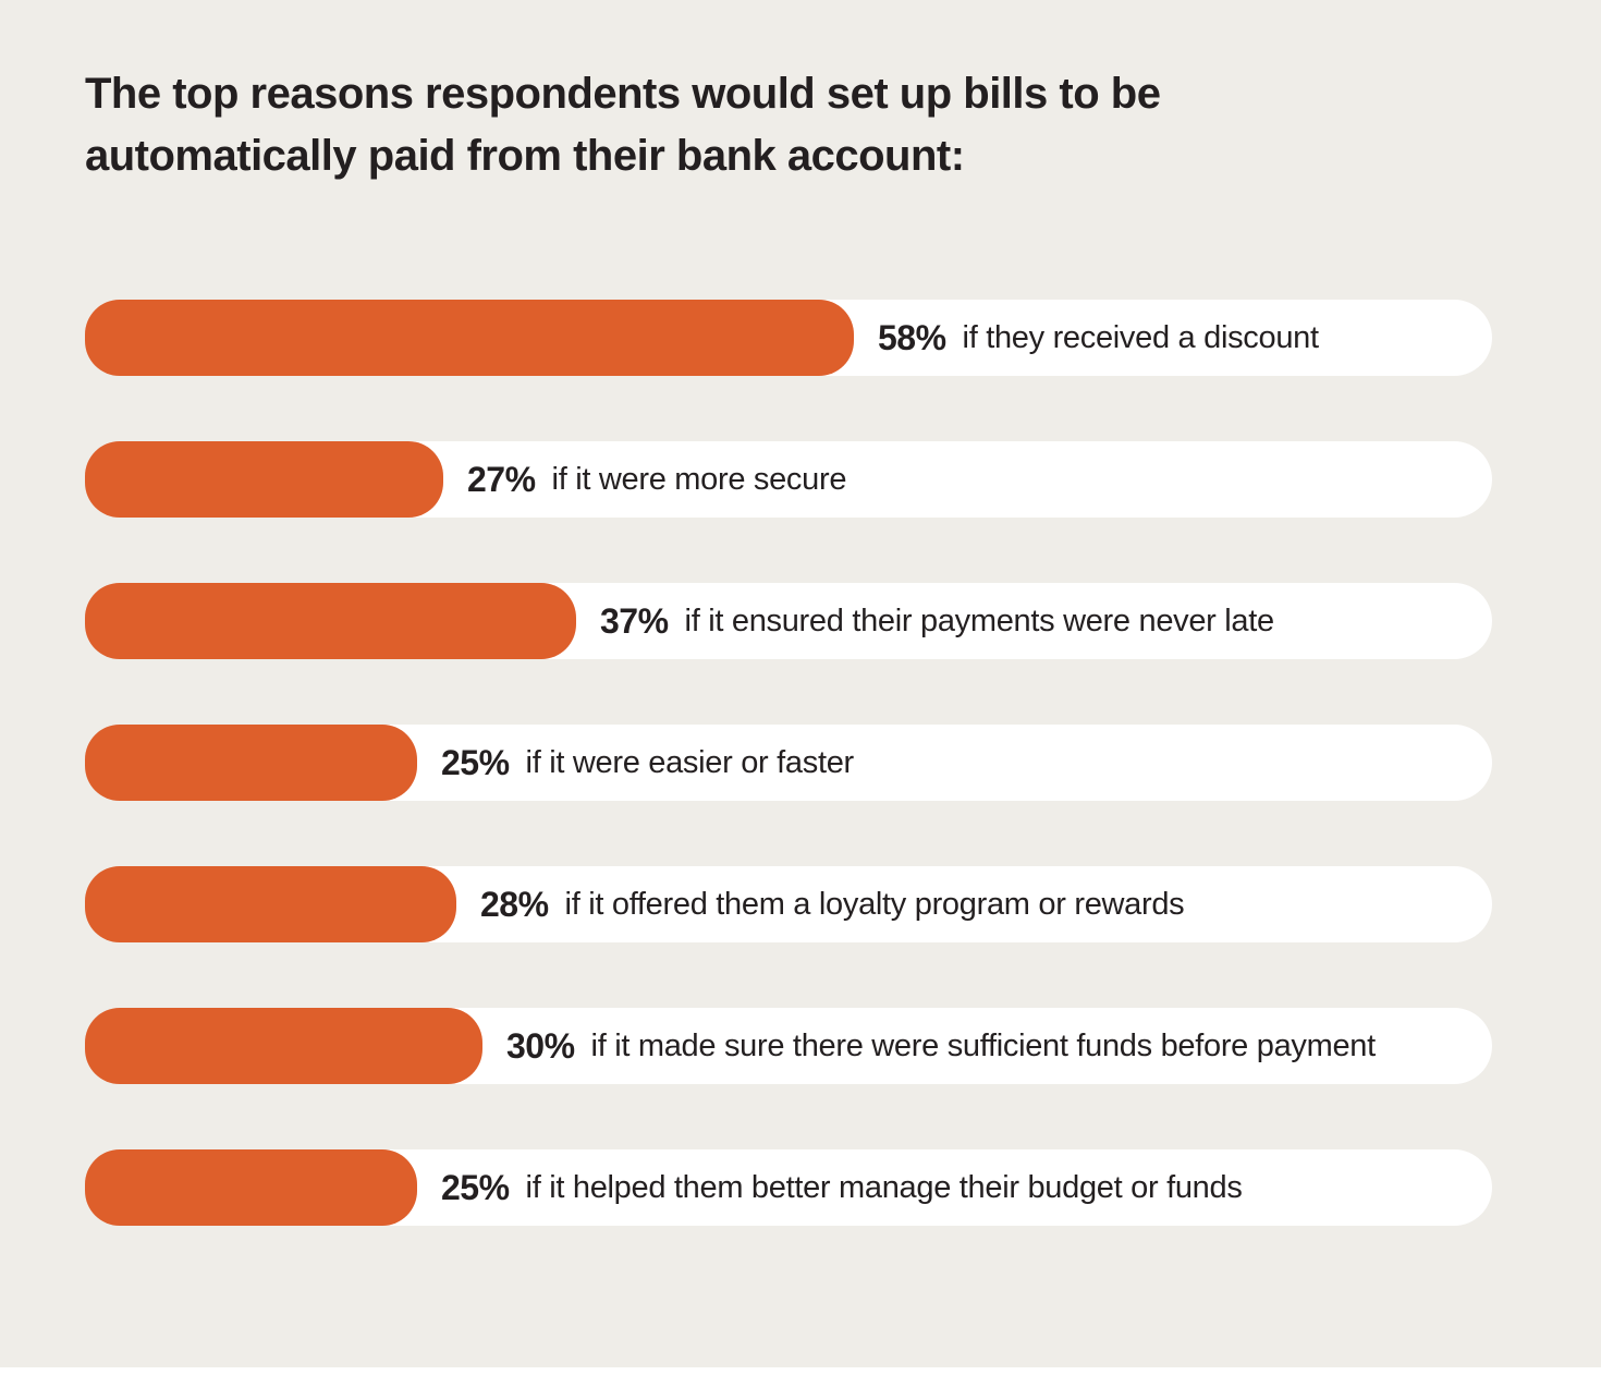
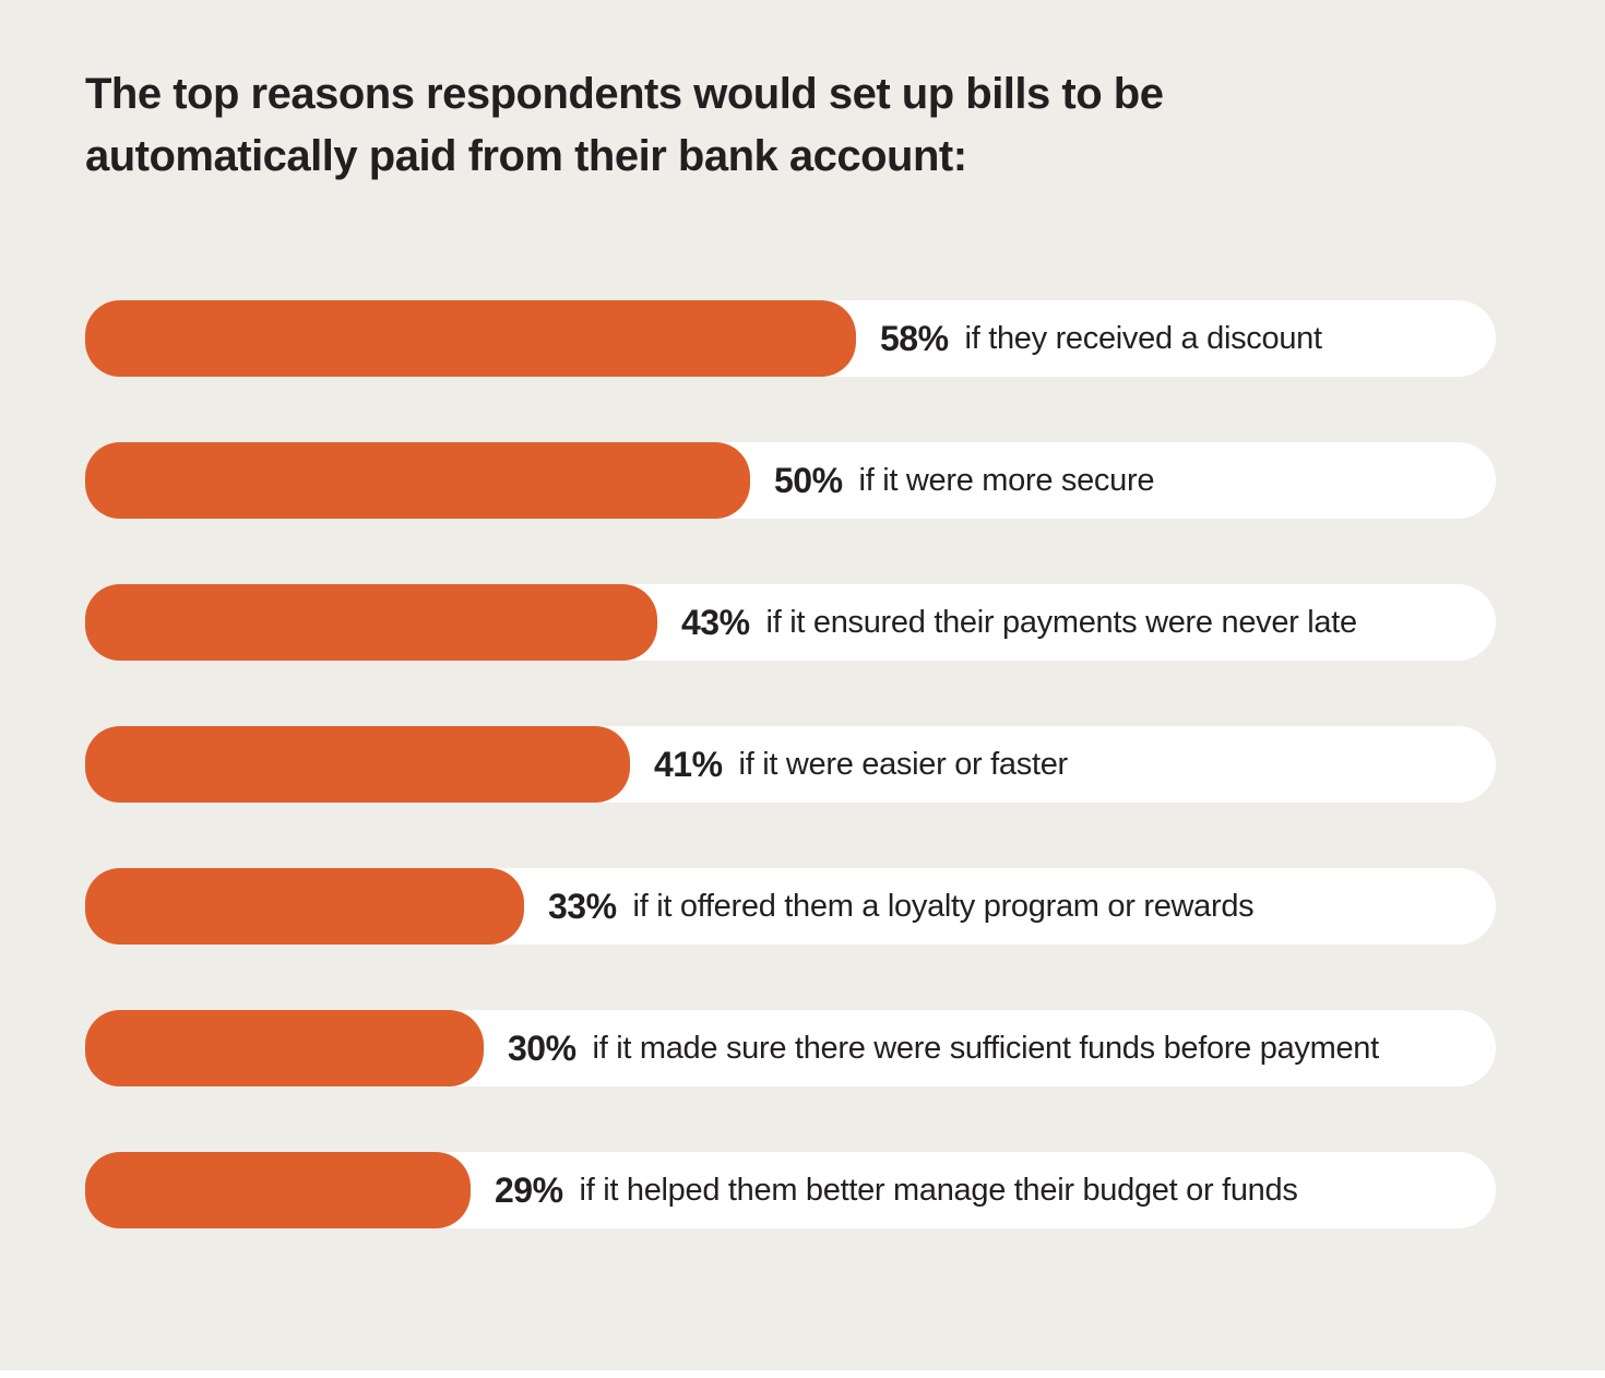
if it were more secure: 27% -> 50%
if it ensured their payments were never late: 37% -> 43%
if it were easier or faster: 25% -> 41%
if it offered them a loyalty program or rewards: 28% -> 33%
if it helped them better manage their budget or funds: 25% -> 29%
